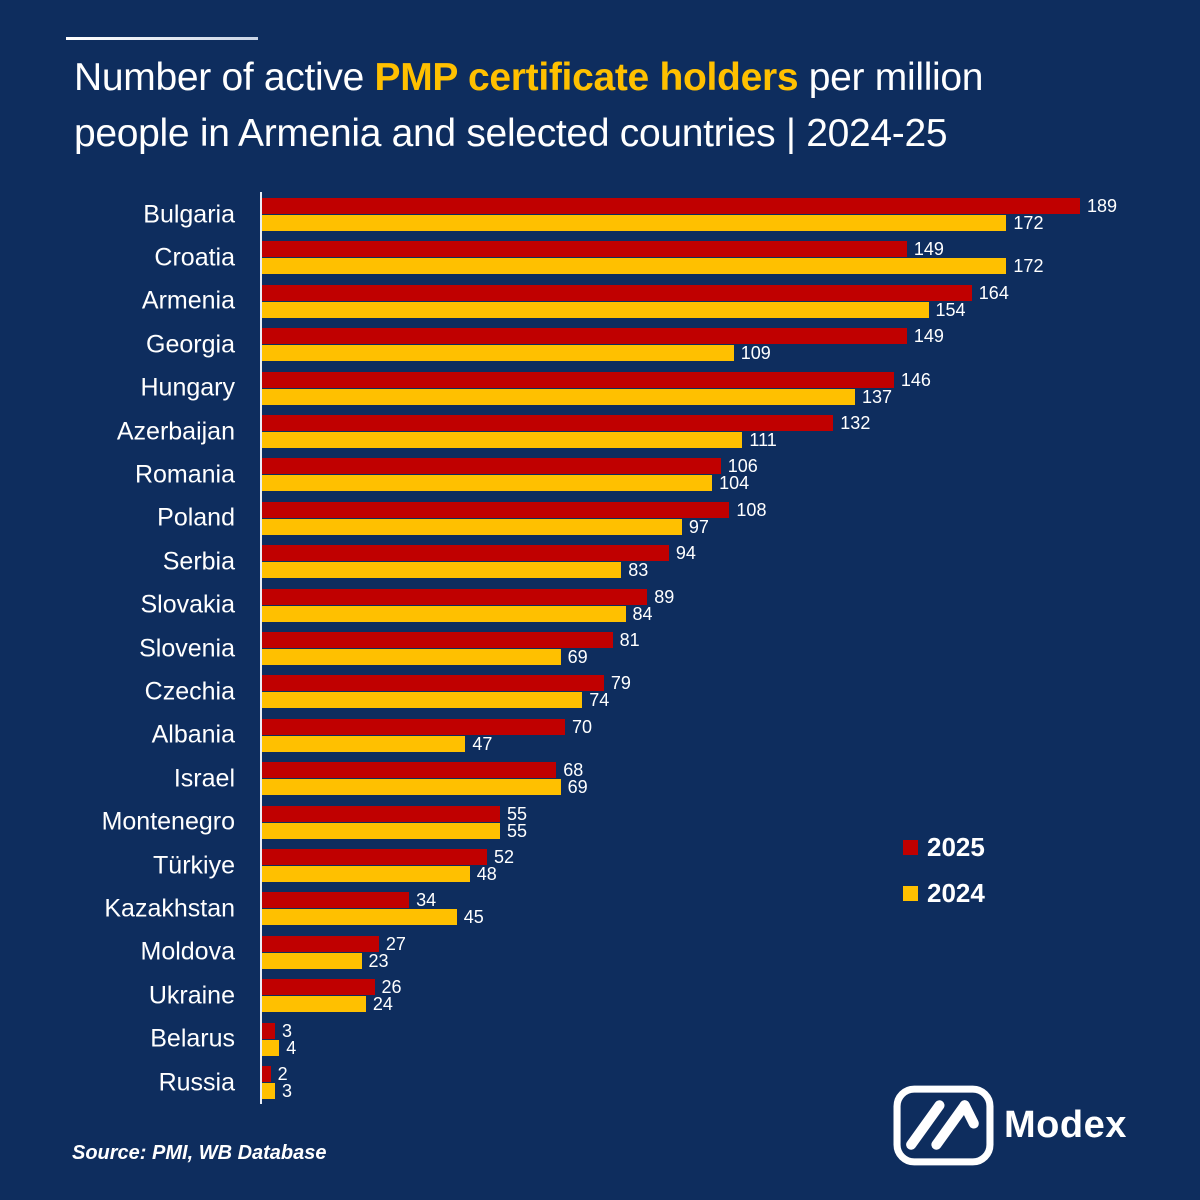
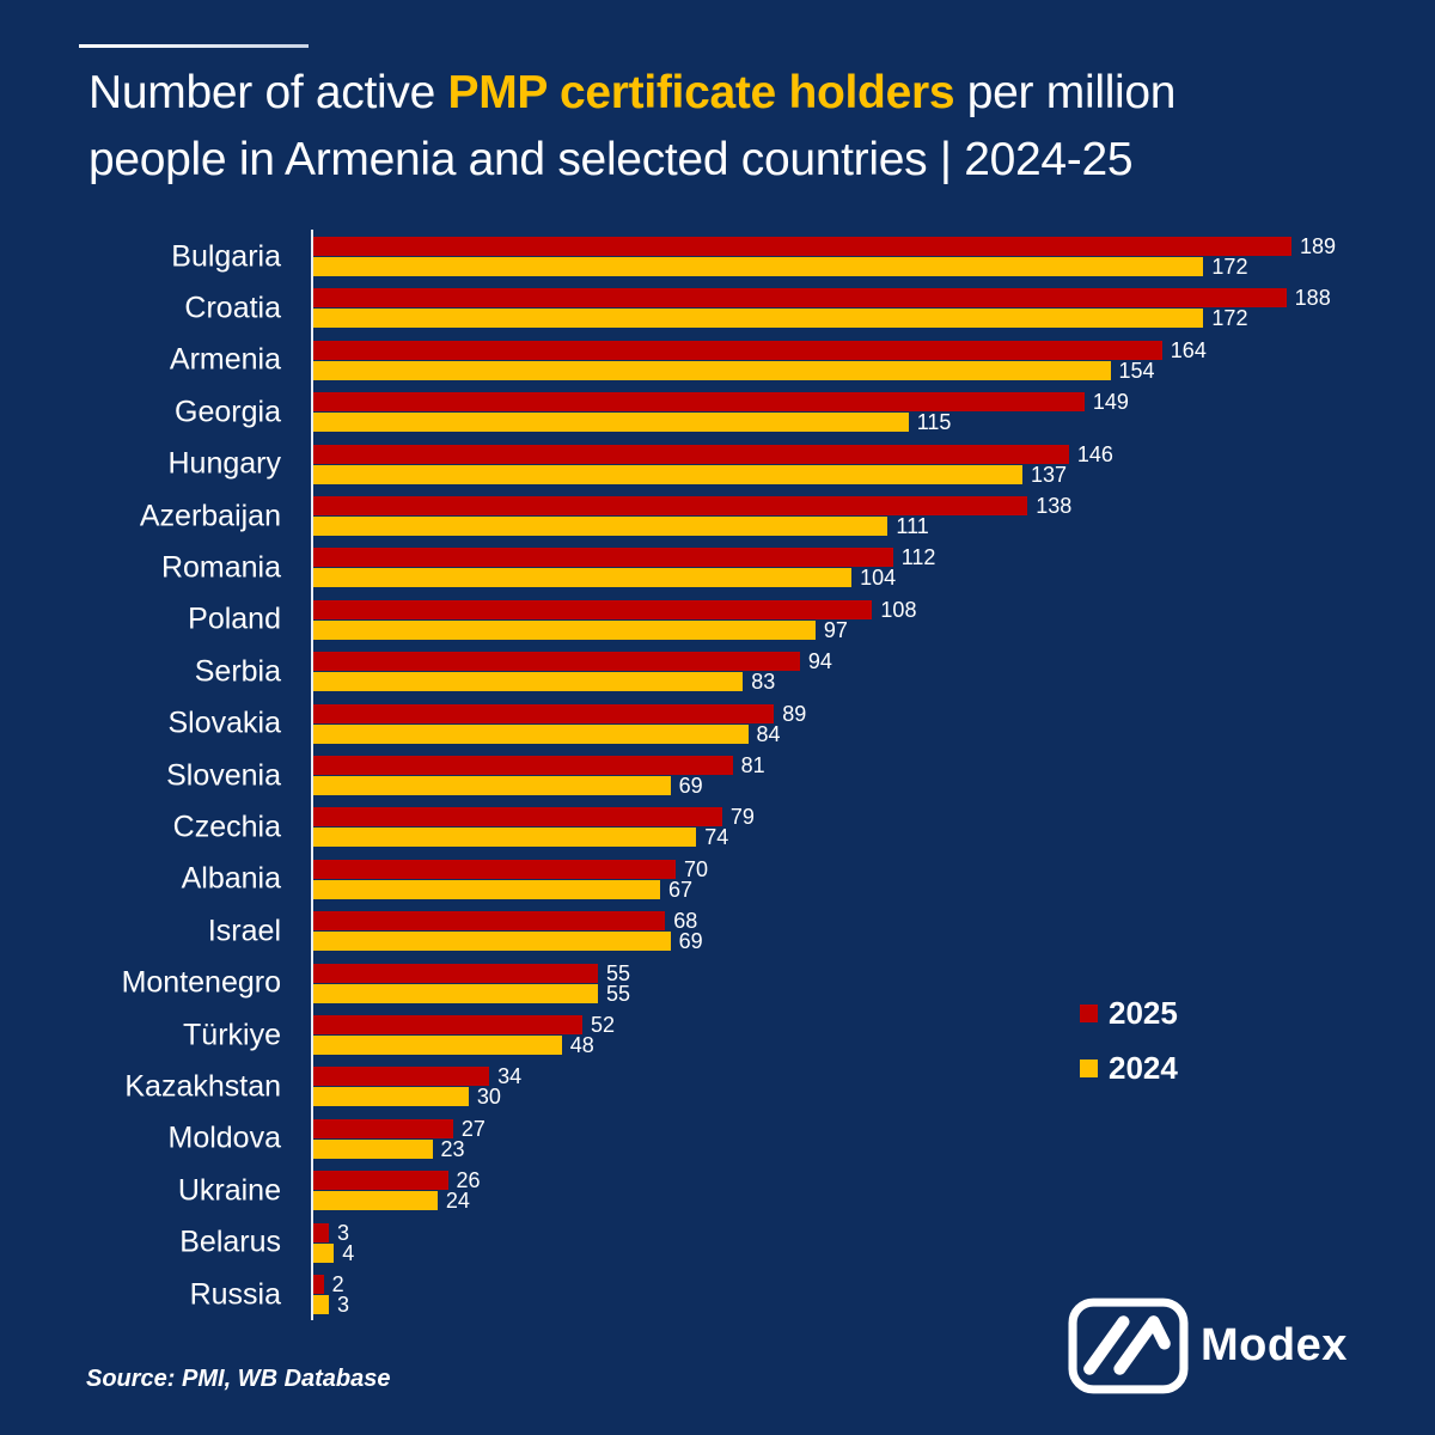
2025/Croatia: 149 -> 188
2024/Georgia: 109 -> 115
2025/Azerbaijan: 132 -> 138
2025/Romania: 106 -> 112
2024/Albania: 47 -> 67
2024/Kazakhstan: 45 -> 30
